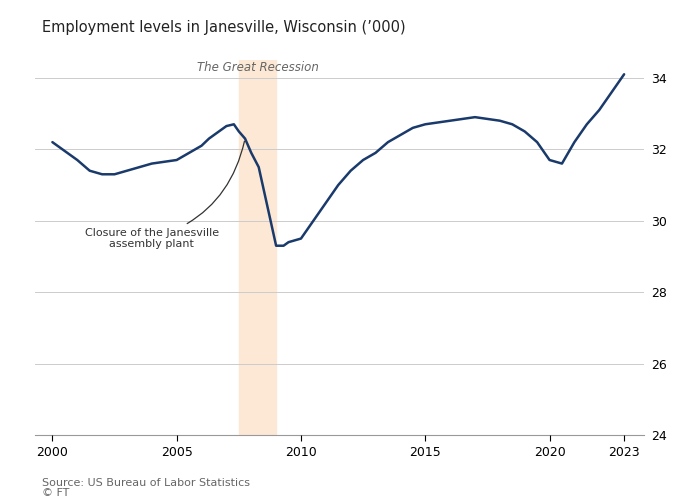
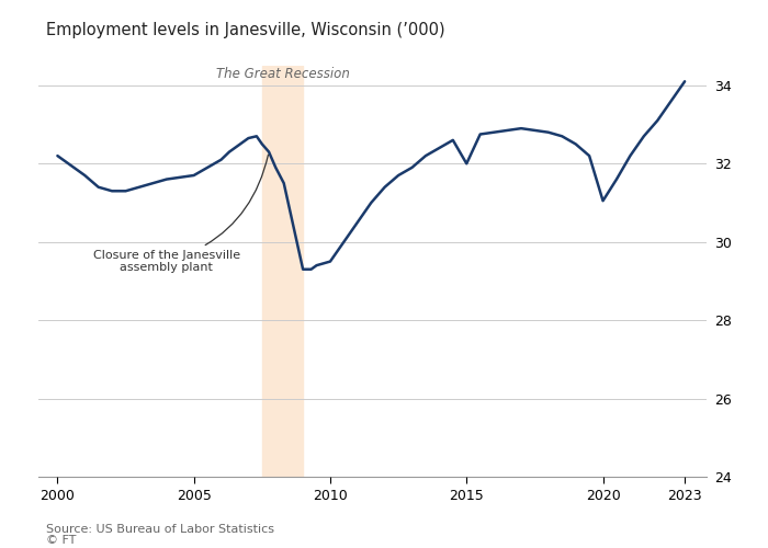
2015: 32.70 -> 32.00
2020: 31.70 -> 31.05
